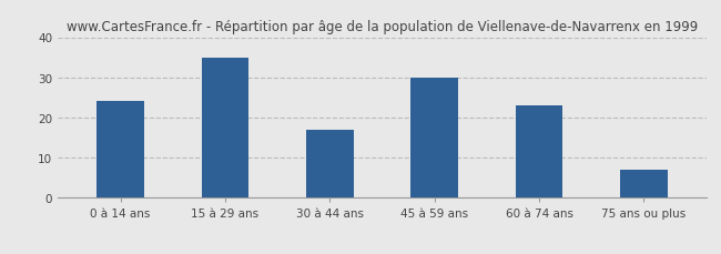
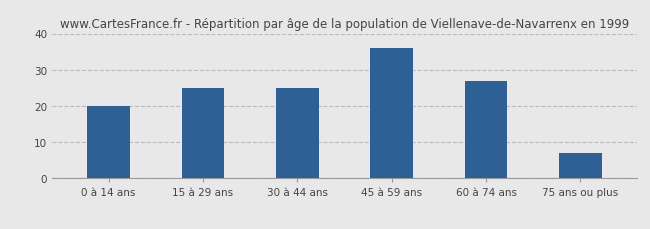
0 à 14 ans: 24 -> 20
15 à 29 ans: 35 -> 25
30 à 44 ans: 17 -> 25
45 à 59 ans: 30 -> 36
60 à 74 ans: 23 -> 27
